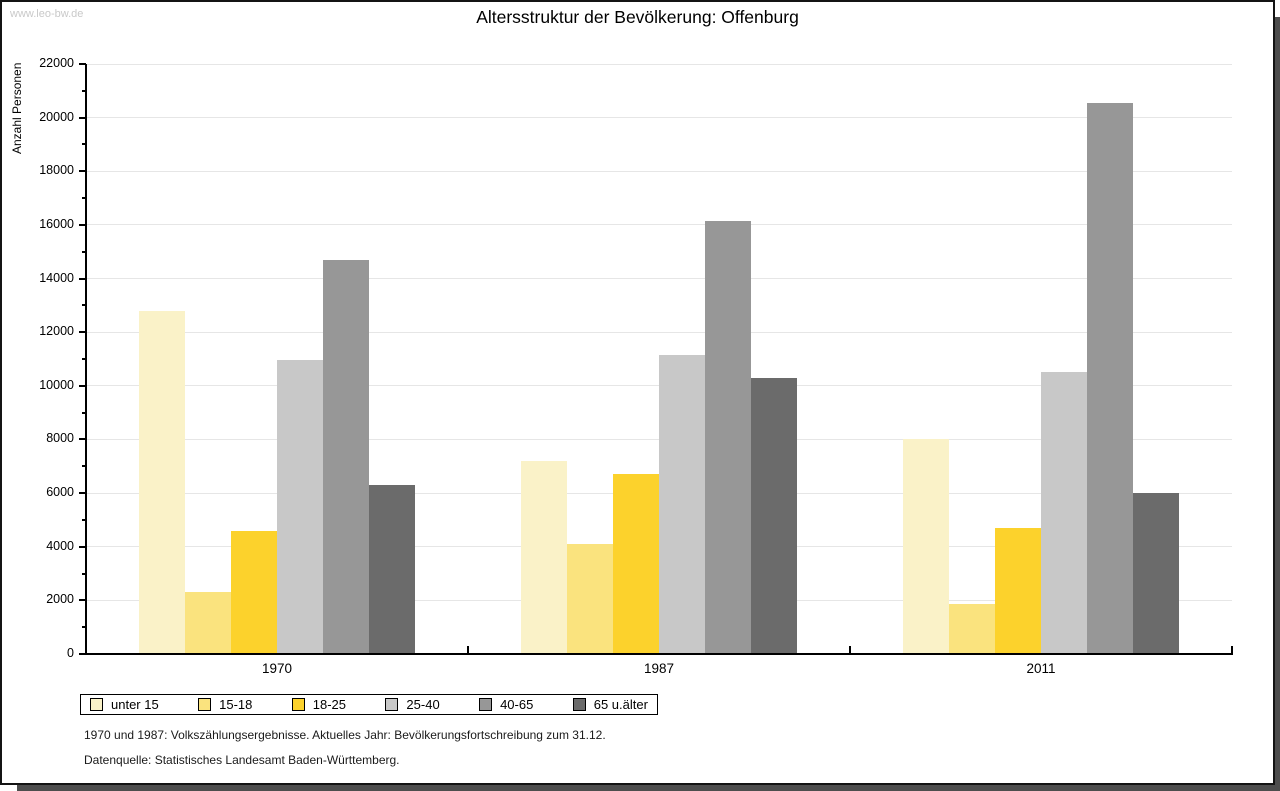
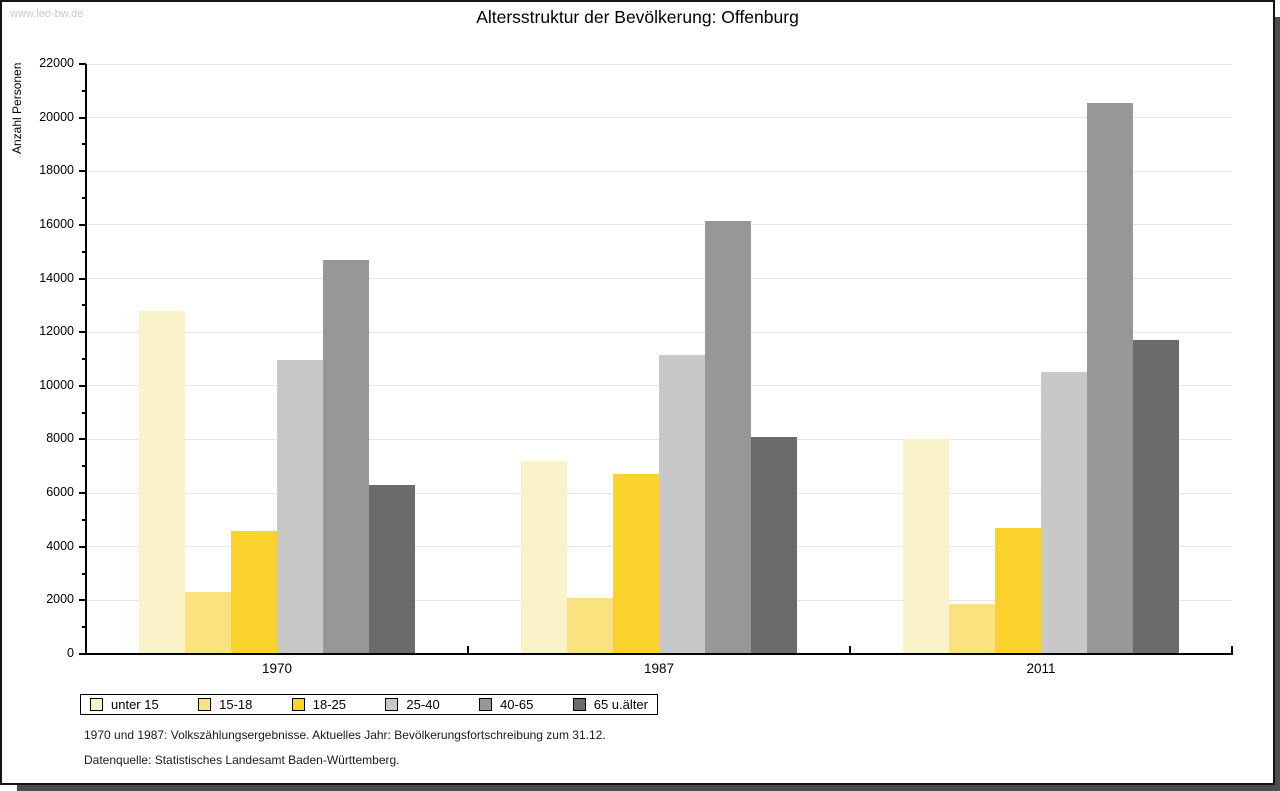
15-18/1987: 4100 -> 2100
65 u.älter/1987: 10300 -> 8100
65 u.älter/2011: 6000 -> 11700
